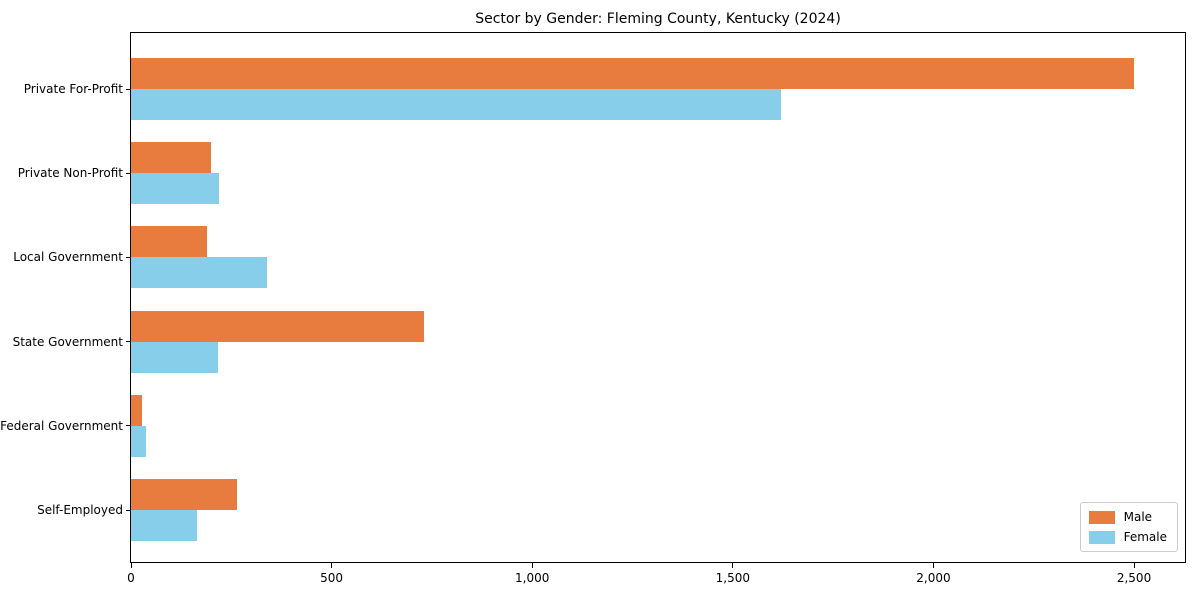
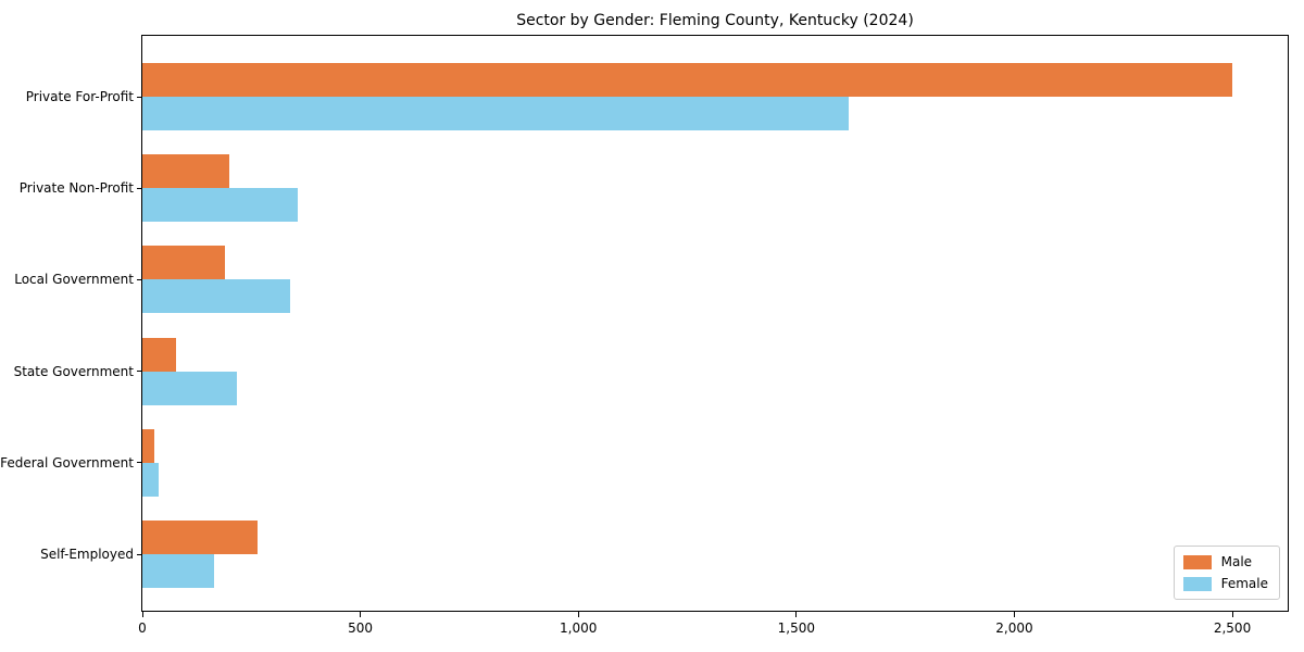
Female/Private Non-Profit: 220 -> 360
Male/State Government: 730 -> 80
